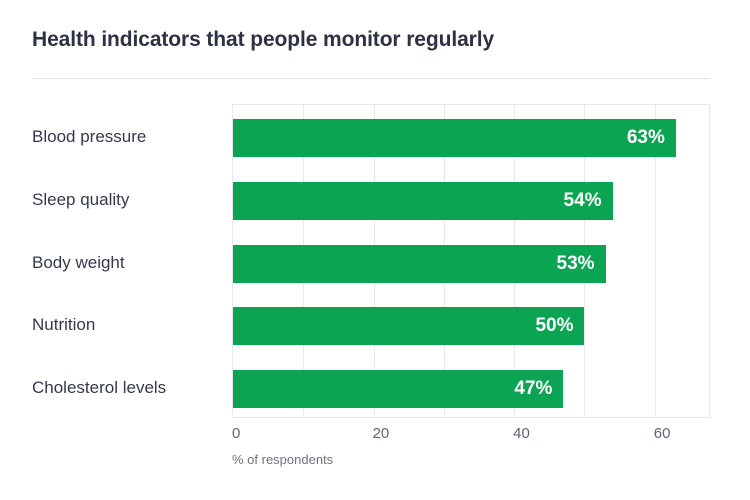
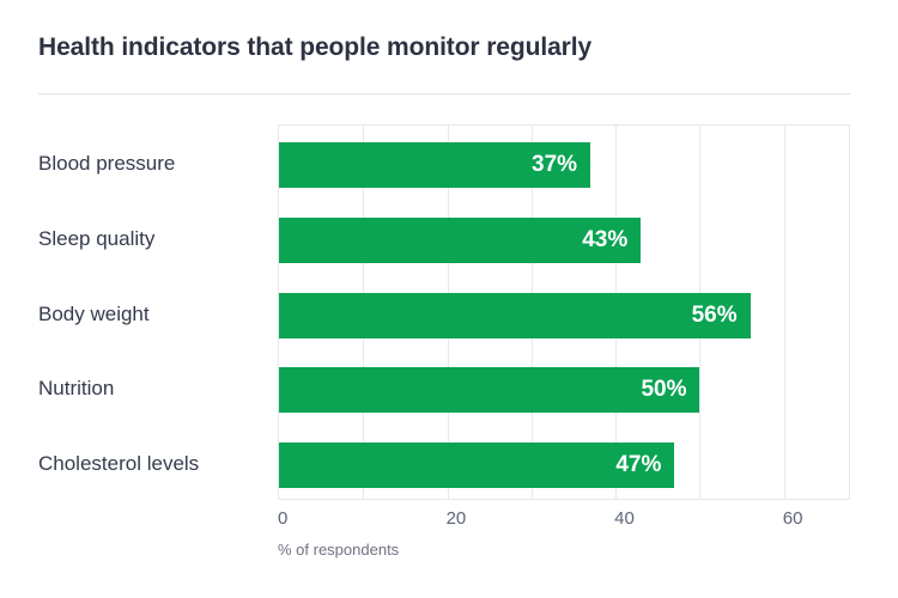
Blood pressure: 63% -> 37%
Sleep quality: 54% -> 43%
Body weight: 53% -> 56%
